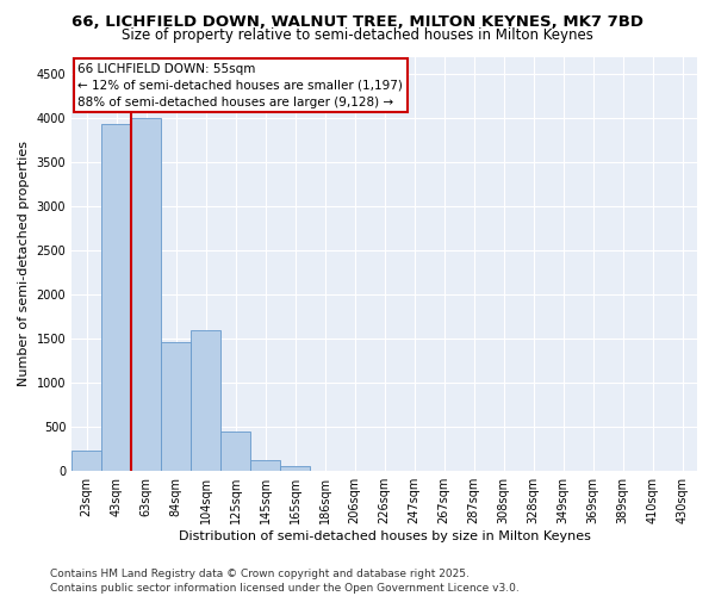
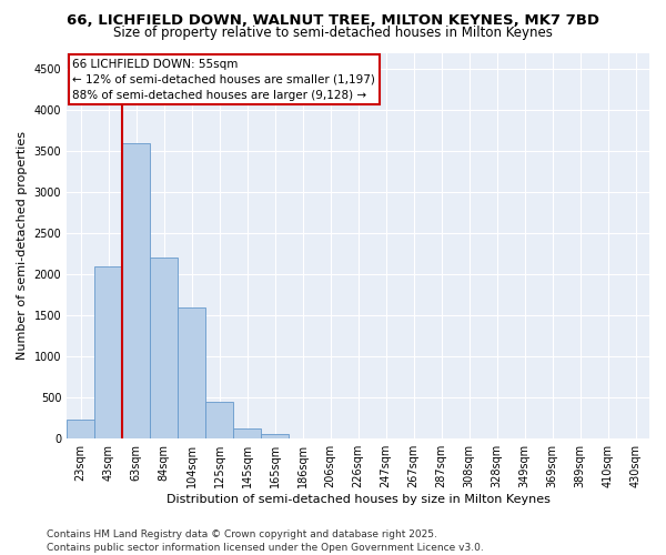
43sqm: 3940 -> 2100
63sqm: 4000 -> 3600
84sqm: 1460 -> 2200
